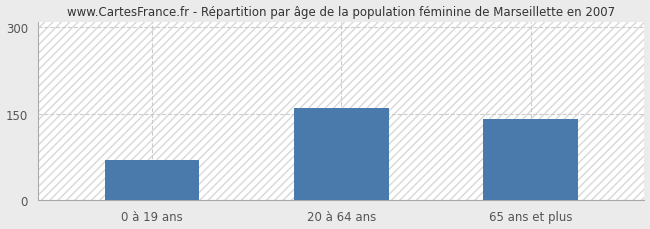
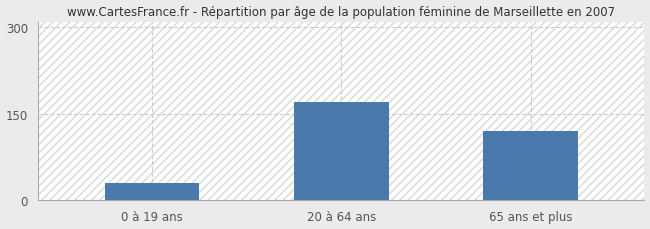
0 à 19 ans: 70 -> 30
20 à 64 ans: 160 -> 170
65 ans et plus: 140 -> 120
